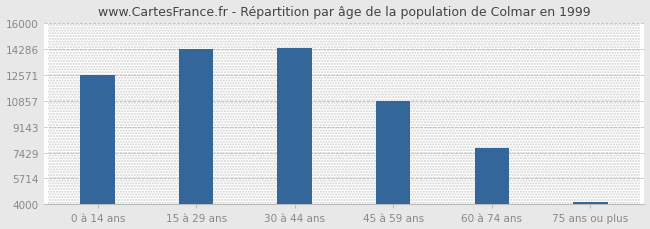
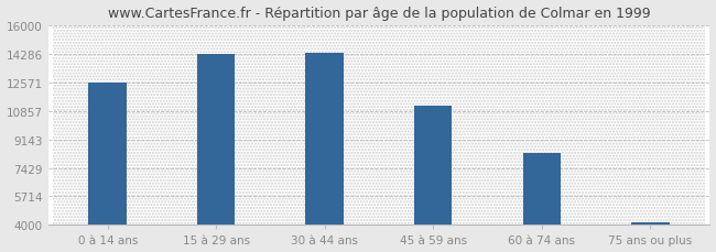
45 à 59 ans: 10800 -> 11200
60 à 74 ans: 7700 -> 8300
